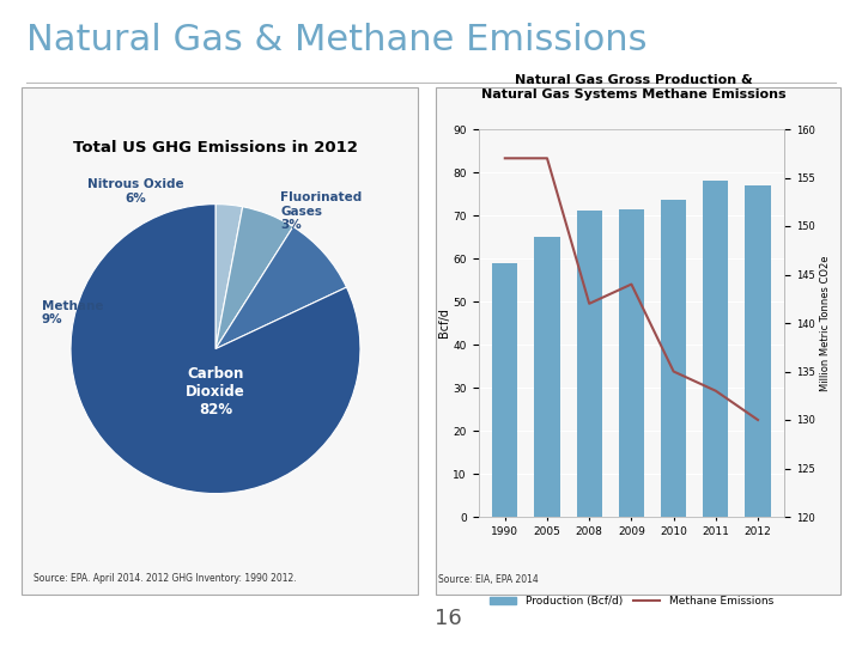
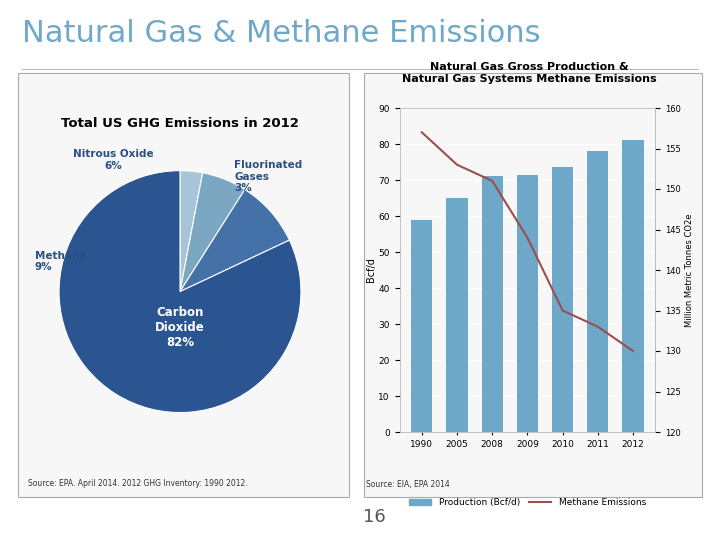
Methane Emissions/2005: 157 -> 153
Methane Emissions/2008: 142 -> 151
Production (Bcf/d)/2012: 77.0 -> 81.0
